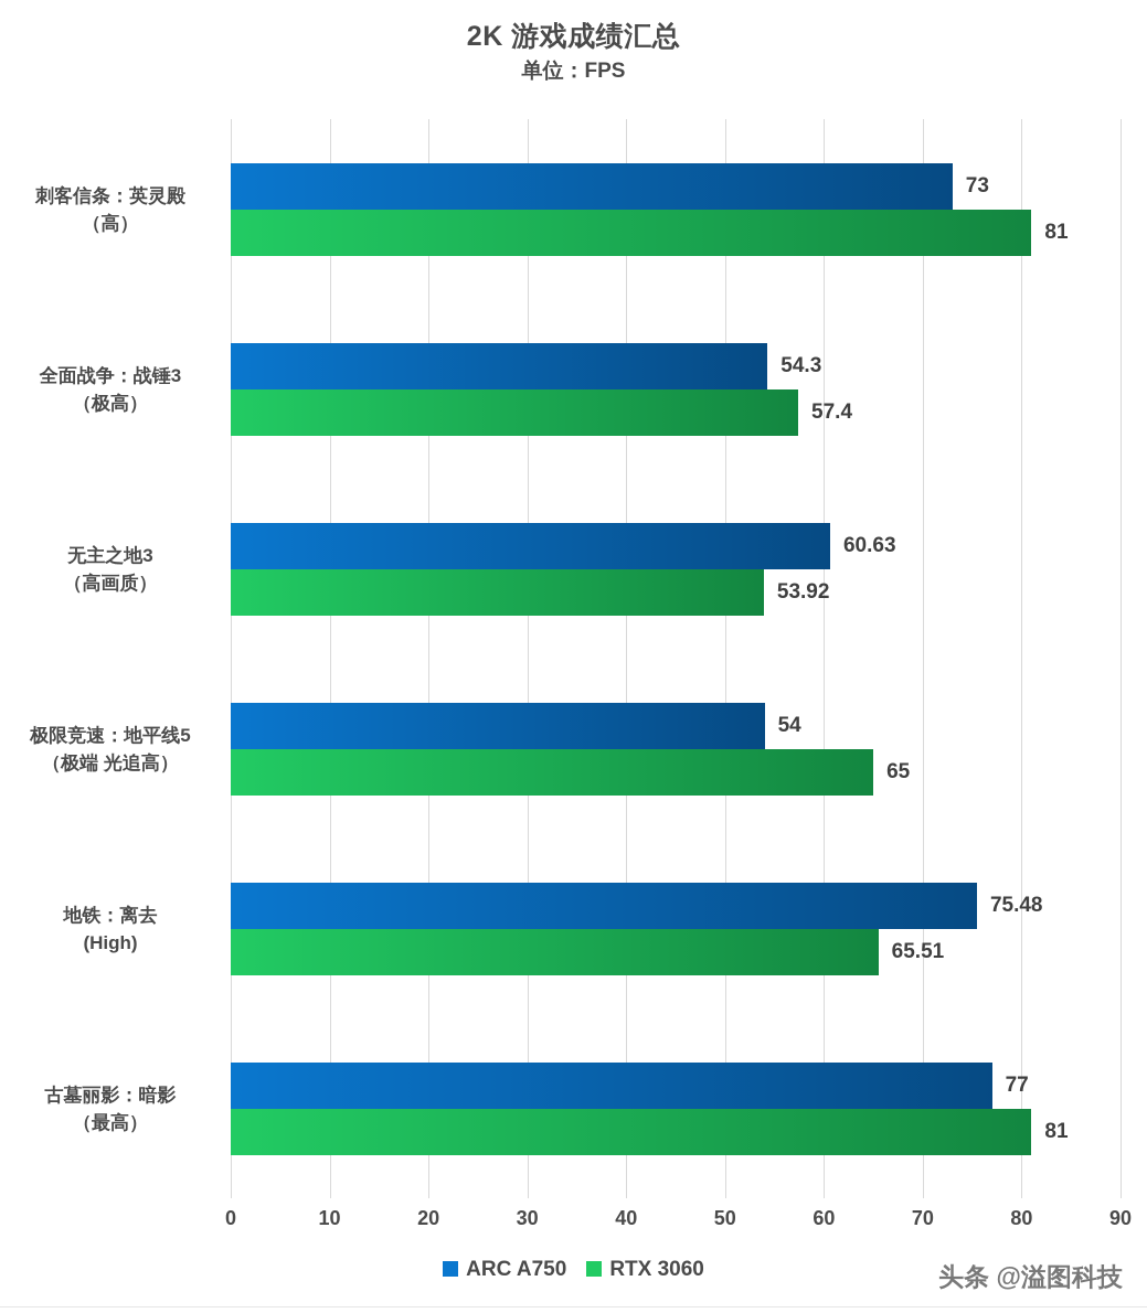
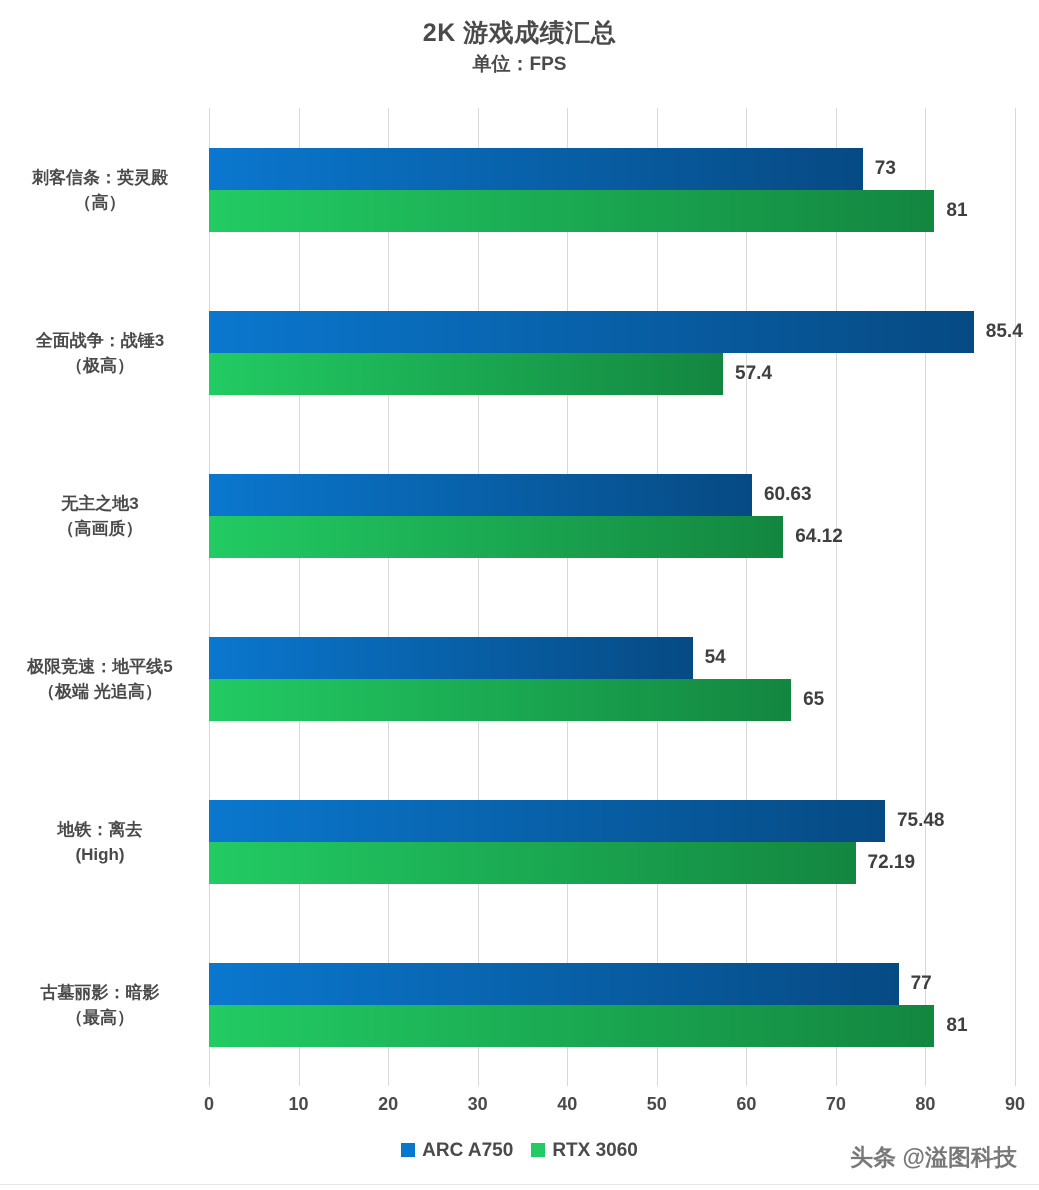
ARC A750/全面战争：战锤3 （极高）: 54.3 -> 85.4
RTX 3060/无主之地3 （高画质）: 53.92 -> 64.12
RTX 3060/地铁：离去 (High): 65.51 -> 72.19
